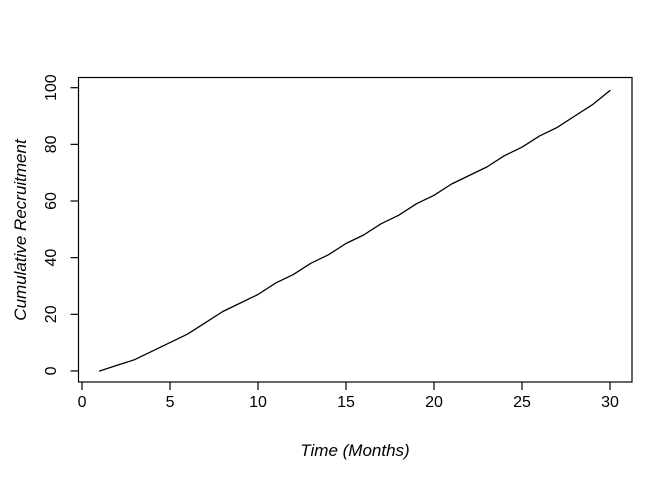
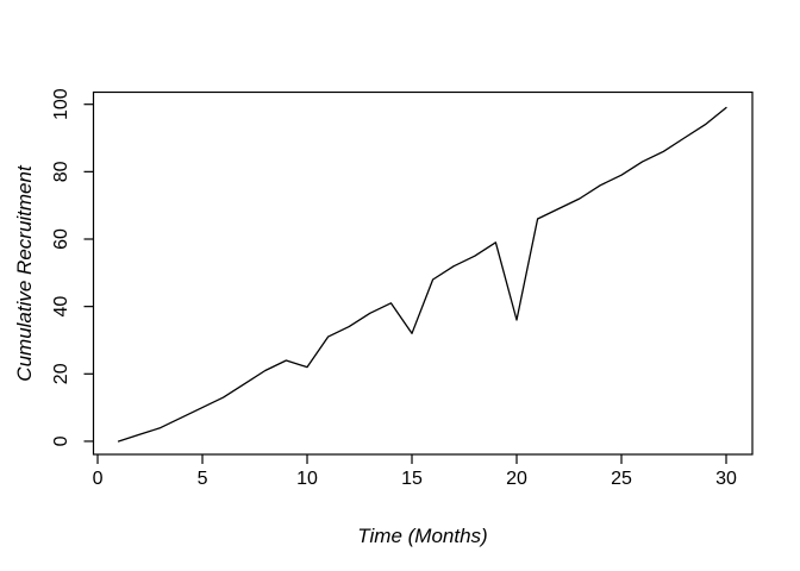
10: 27 -> 22
15: 45 -> 32
20: 62 -> 36
